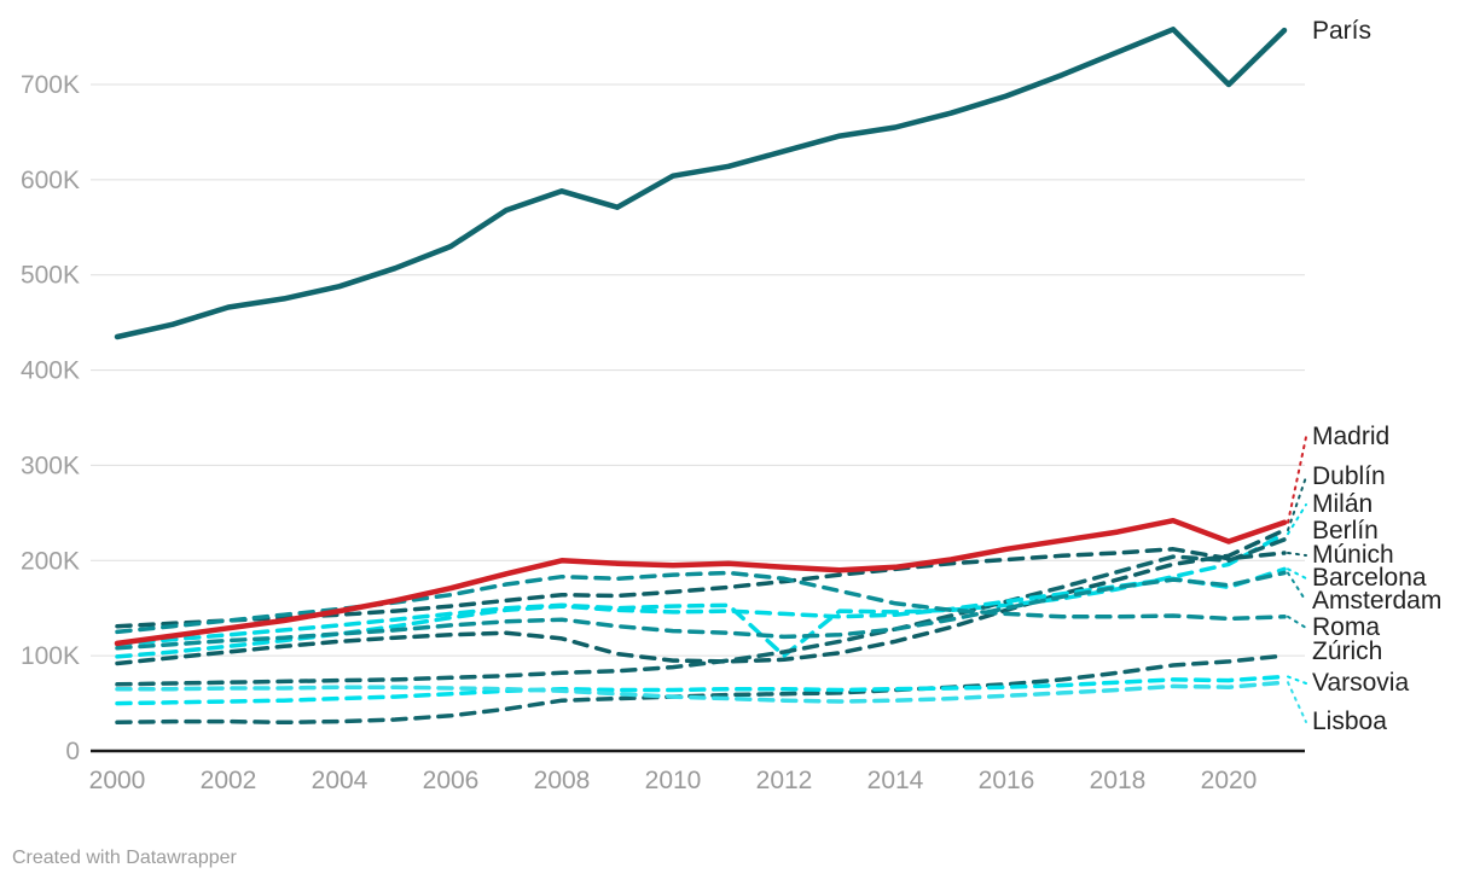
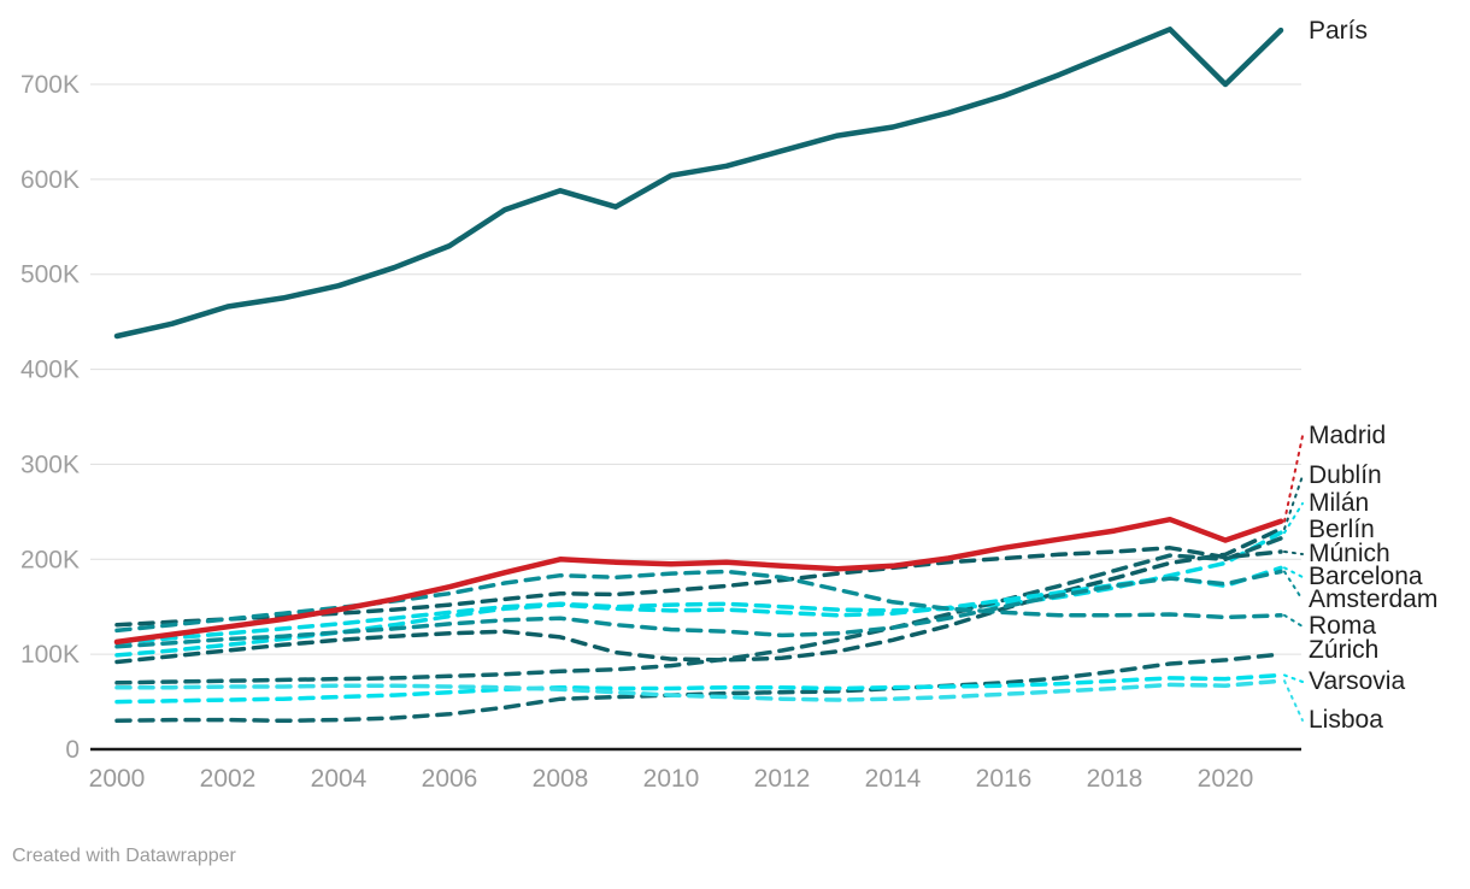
Milán/2012: 100K -> 150K
